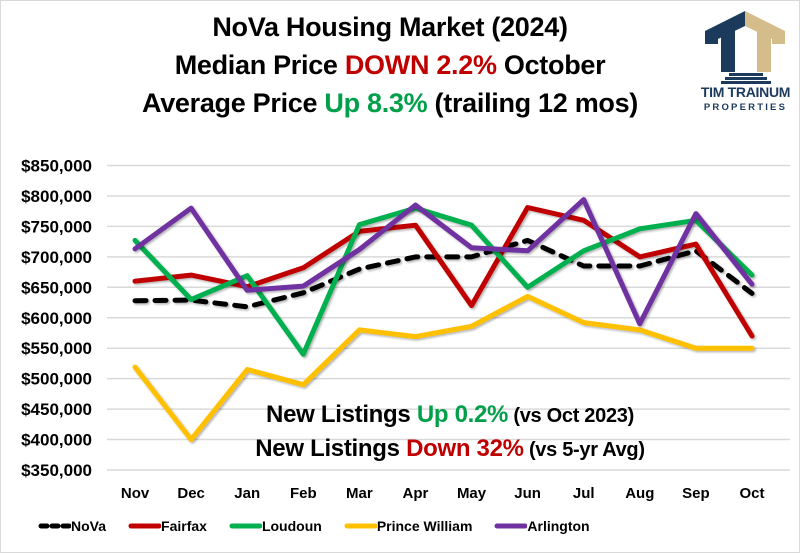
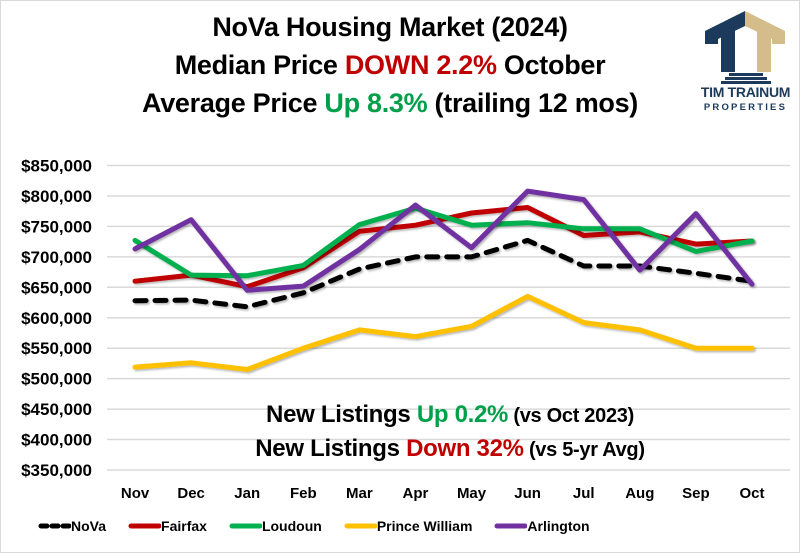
Loudoun/Dec: $630000 -> $670000
Prince William/Dec: $400000 -> $530000
Arlington/Dec: $780000 -> $760000
Loudoun/Feb: $540000 -> $690000
Prince William/Feb: $490000 -> $550000
Fairfax/May: $620000 -> $770000
Loudoun/Jun: $650000 -> $760000
Arlington/Jun: $710000 -> $810000
Fairfax/Jul: $760000 -> $740000
Loudoun/Jul: $710000 -> $750000
Fairfax/Aug: $700000 -> $740000
Arlington/Aug: $590000 -> $680000
NoVa/Sep: $710000 -> $670000
Loudoun/Sep: $760000 -> $710000
NoVa/Oct: $640000 -> $660000
Fairfax/Oct: $570000 -> $730000
Loudoun/Oct: $670000 -> $730000
